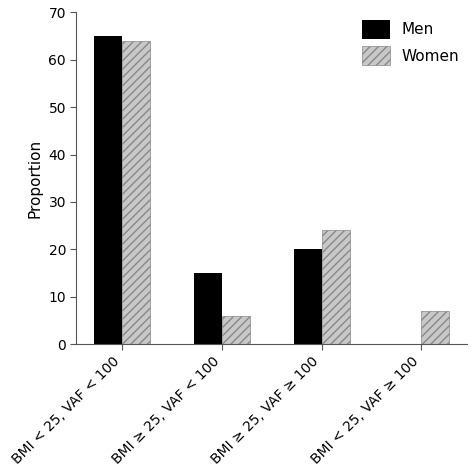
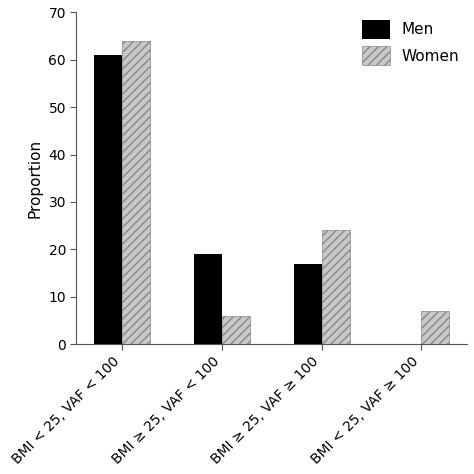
Men/BMI < 25, VAF < 100: 65 -> 61
Men/BMI ≥ 25, VAF < 100: 15 -> 19
Men/BMI ≥ 25, VAF ≥ 100: 20 -> 17
